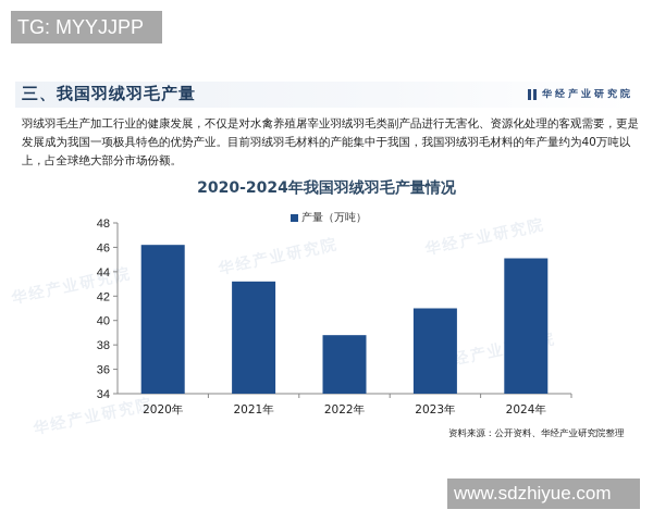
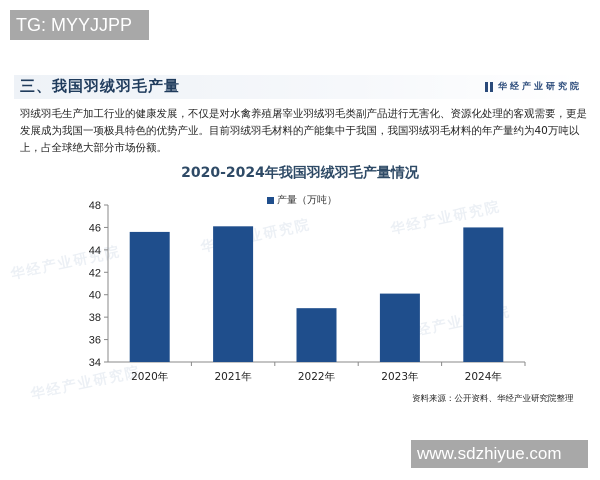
2020年: 46.2 -> 45.6
2021年: 43.2 -> 46.1
2023年: 41.0 -> 40.1
2024年: 45.1 -> 46.0
